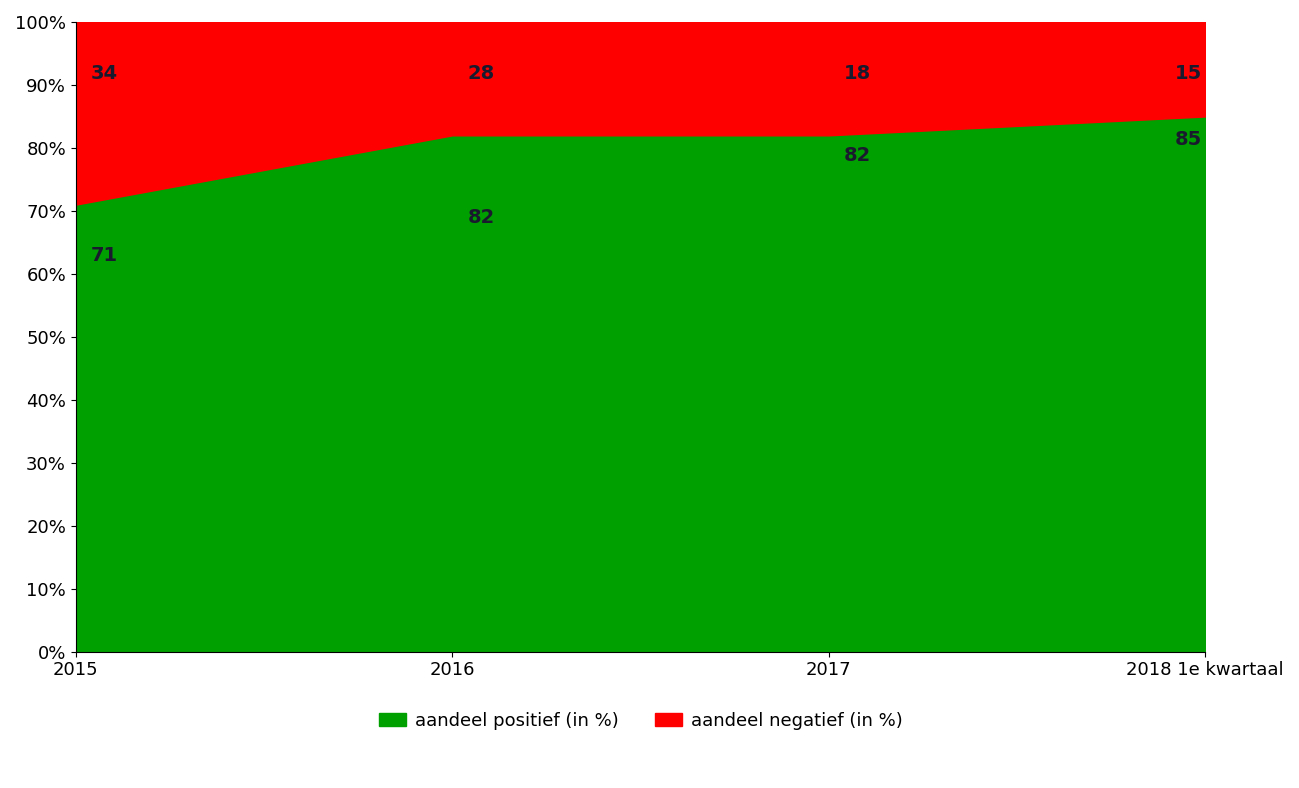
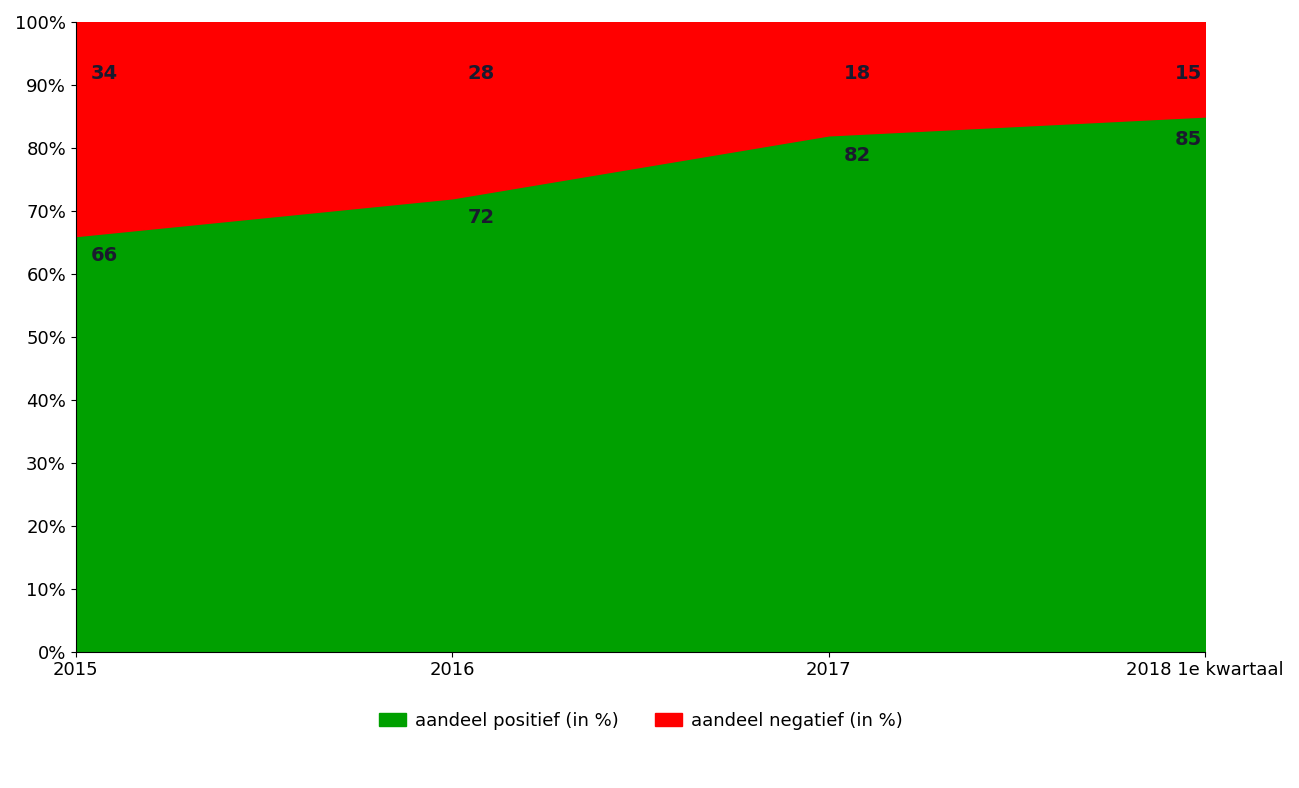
2015: 71 -> 66
2016: 82 -> 72
